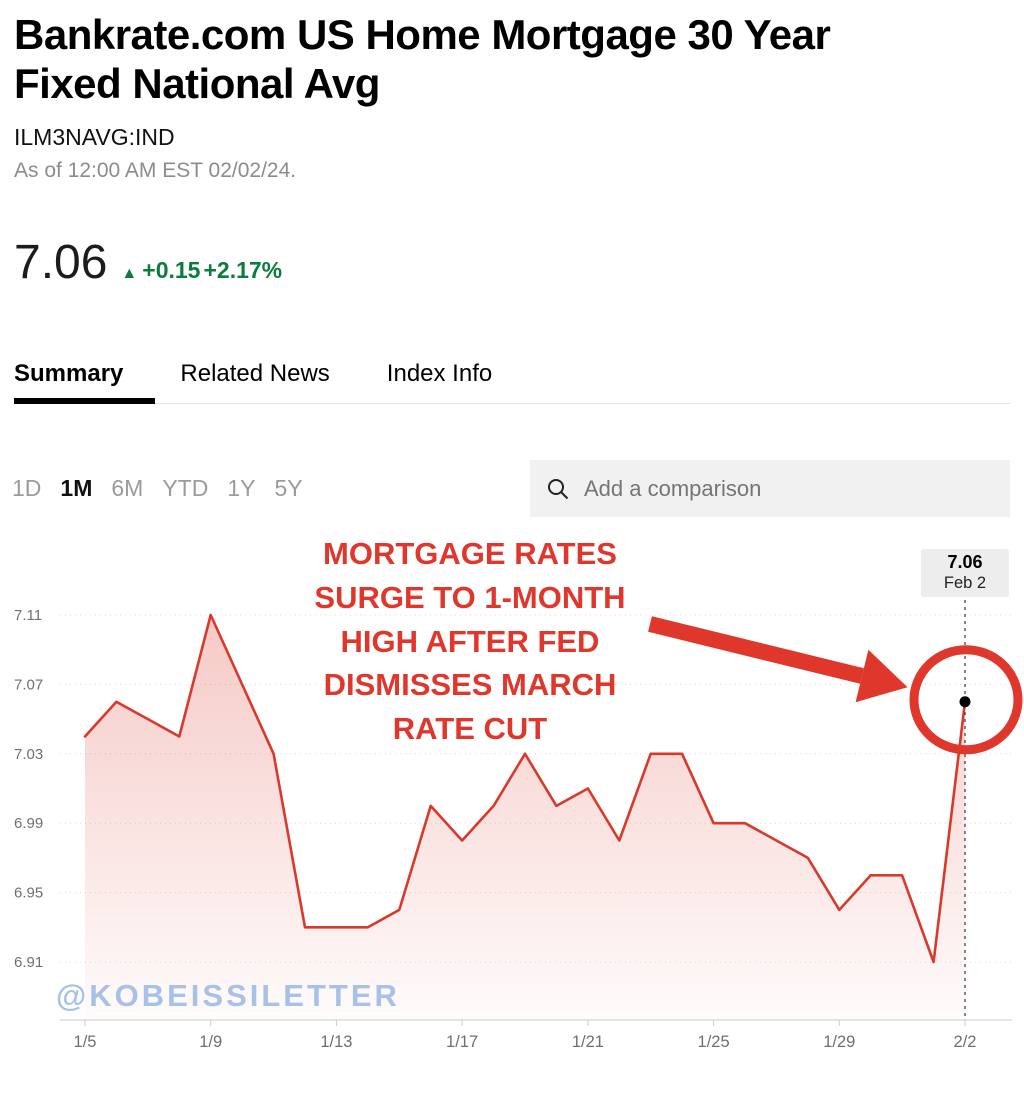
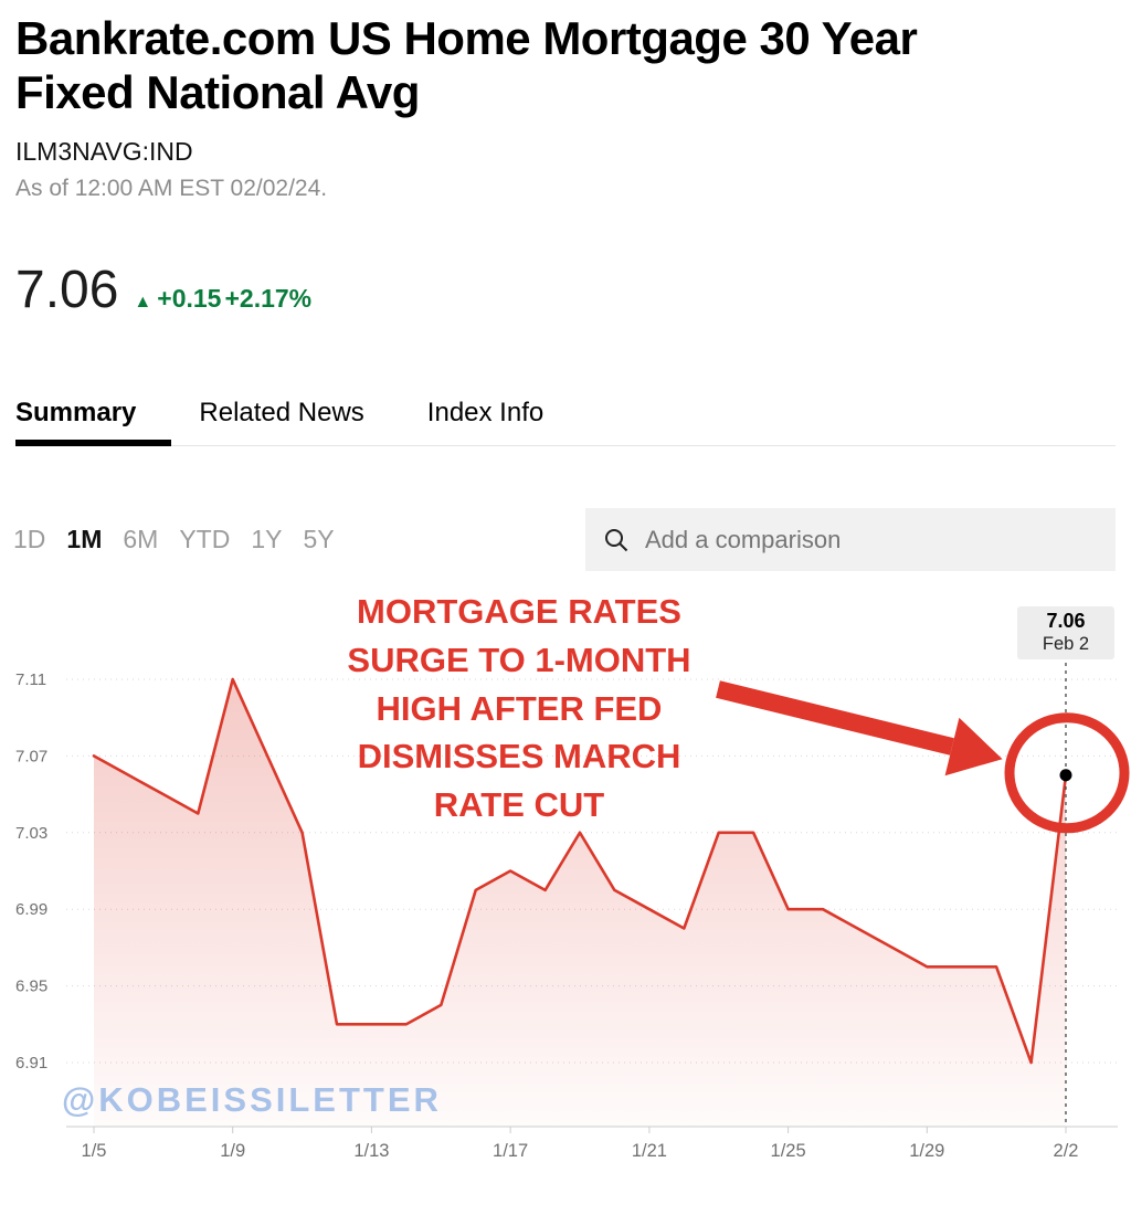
1/5: 7.04 -> 7.07
1/17: 6.98 -> 7.01
1/21: 7.01 -> 6.99
1/29: 6.94 -> 6.96
